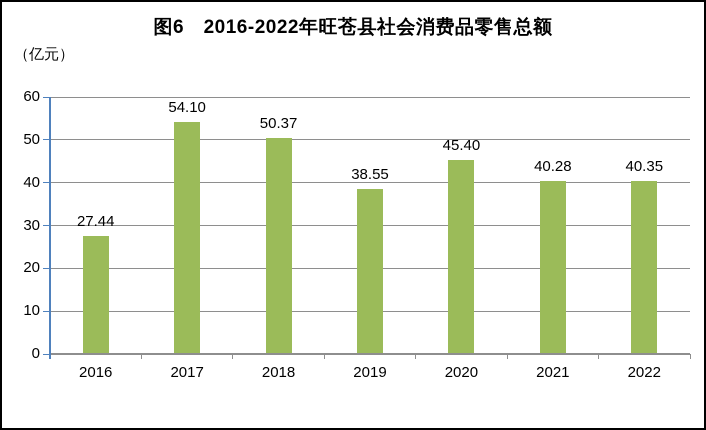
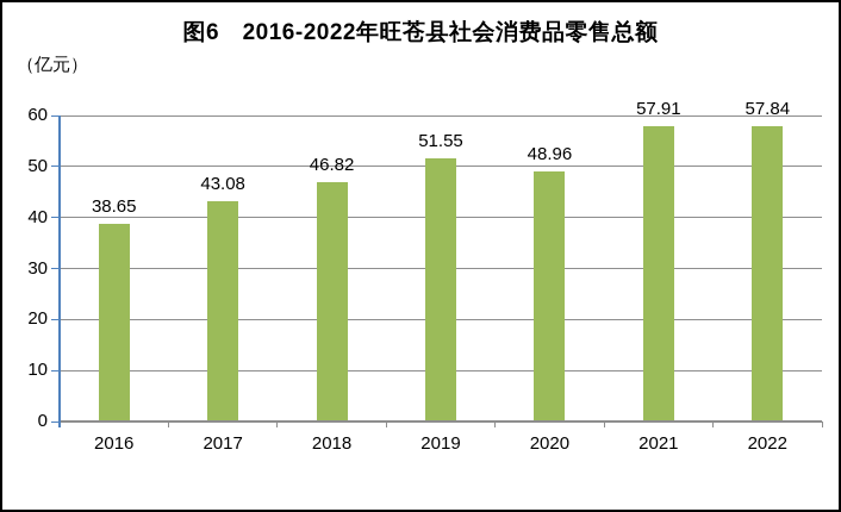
2016: 27.44 -> 38.65
2017: 54.10 -> 43.08
2018: 50.37 -> 46.82
2019: 38.55 -> 51.55
2020: 45.40 -> 48.96
2021: 40.28 -> 57.91
2022: 40.35 -> 57.84
